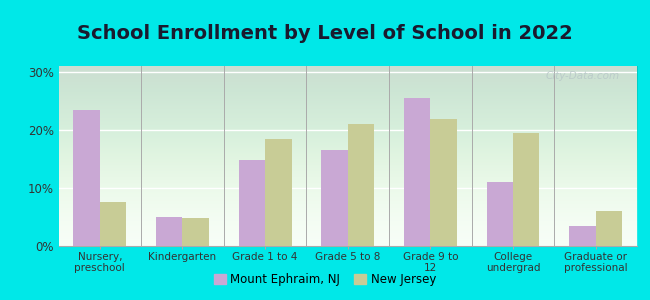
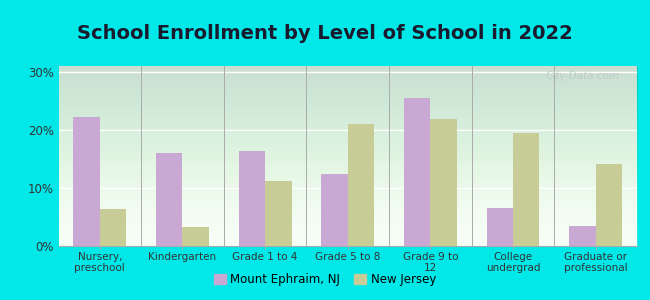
Mount Ephraim, NJ/Nursery, preschool: 23.5% -> 22.2%
New Jersey/Nursery, preschool: 7.5% -> 6.4%
Mount Ephraim, NJ/Kindergarten: 5.0% -> 16.0%
New Jersey/Kindergarten: 4.8% -> 3.2%
Mount Ephraim, NJ/Grade 1 to 4: 14.8% -> 16.4%
New Jersey/Grade 1 to 4: 18.5% -> 11.2%
Mount Ephraim, NJ/Grade 5 to 8: 16.5% -> 12.4%
Mount Ephraim, NJ/College undergrad: 11.0% -> 6.6%
New Jersey/Graduate or professional: 6.0% -> 14.2%
